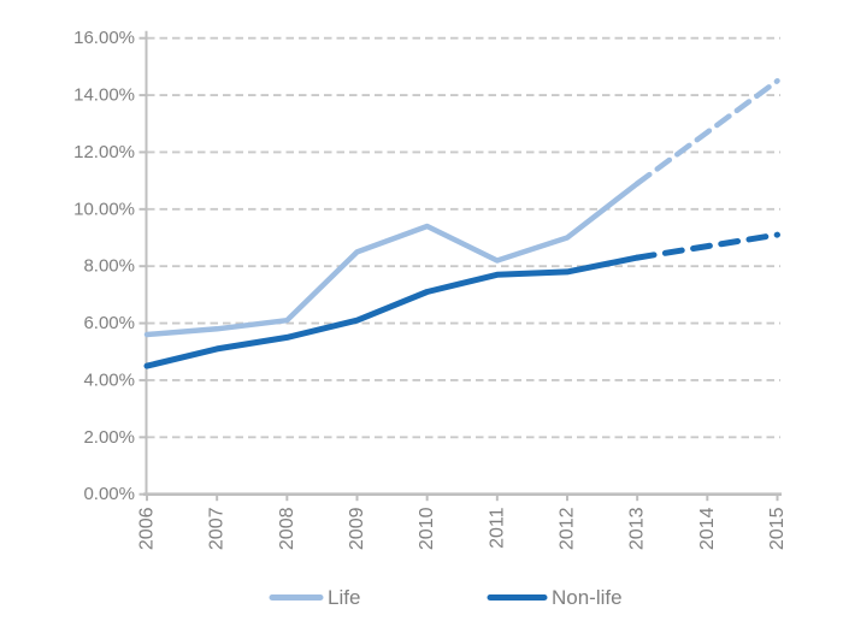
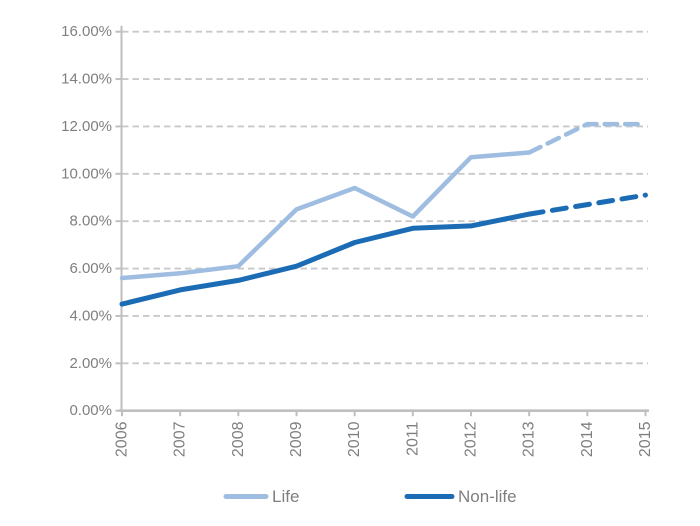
Life/2012: 9.0% -> 10.7%
Life/2014: 12.7% -> 12.1%
Life/2015: 14.5% -> 12.1%
